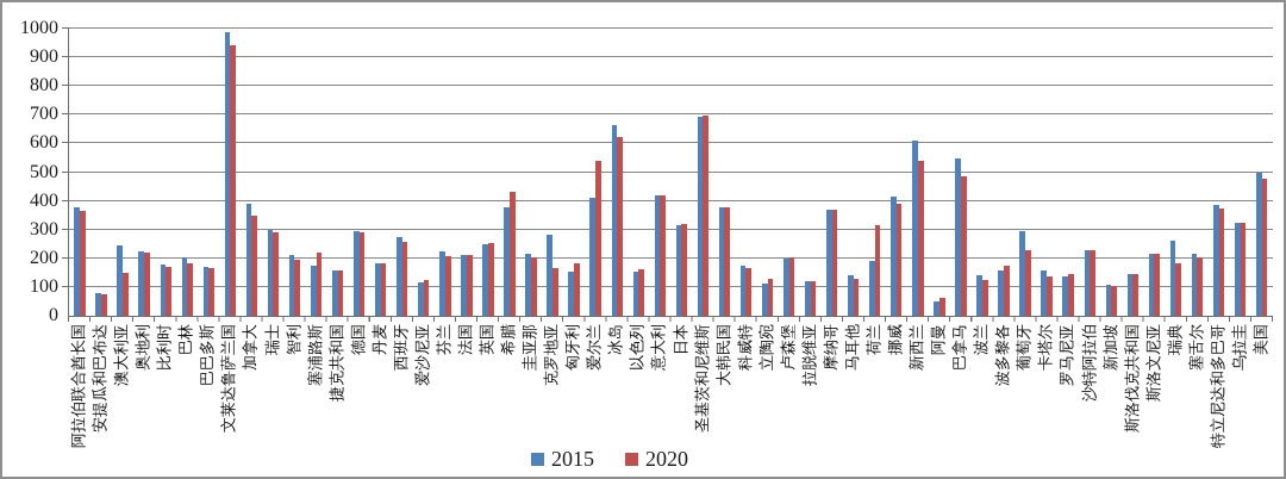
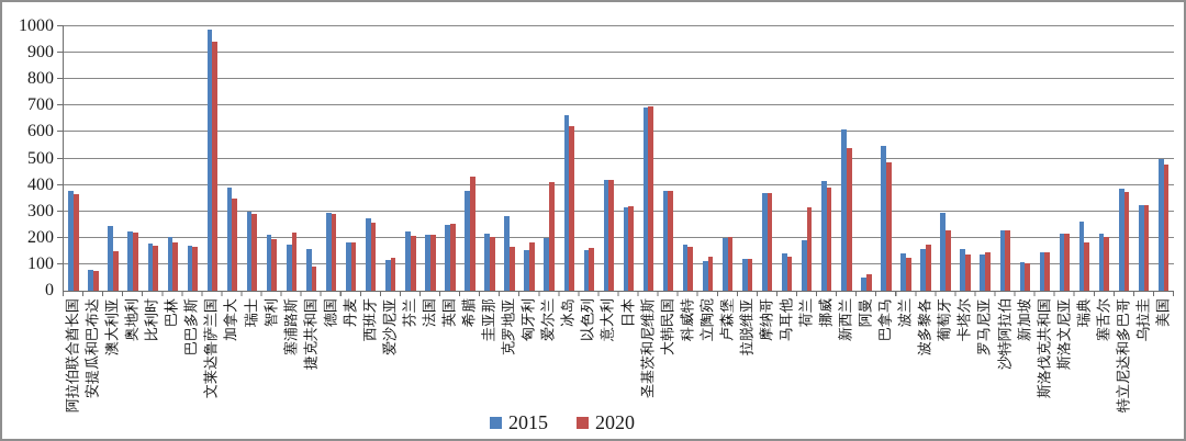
2020/捷克共和国: 160 -> 90
2015/爱尔兰: 410 -> 200
2020/爱尔兰: 540 -> 410
